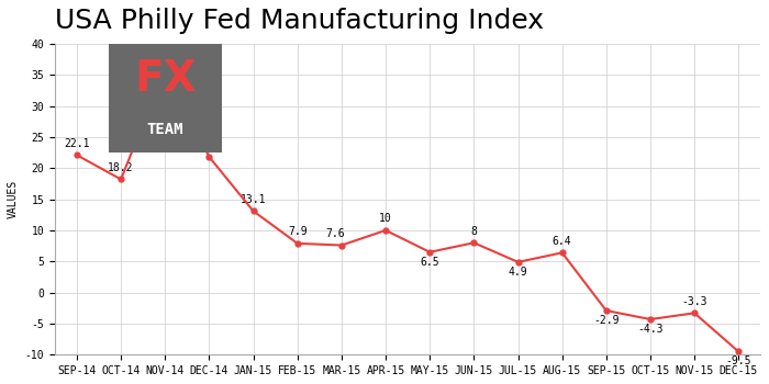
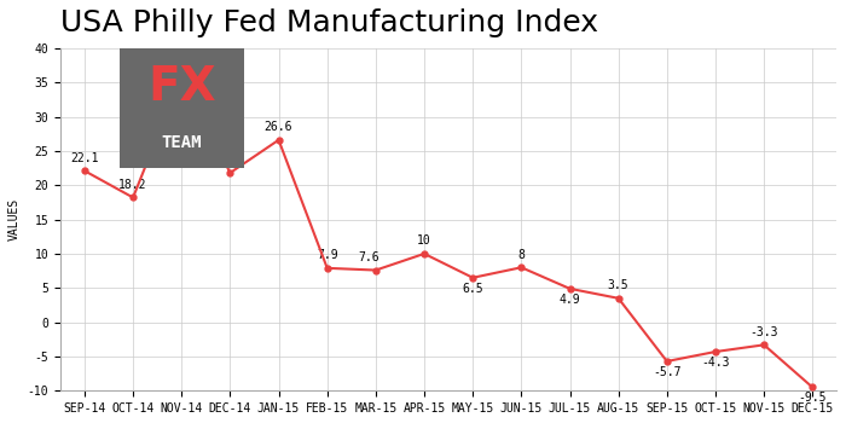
JAN-15: 13.1 -> 26.6
AUG-15: 6.4 -> 3.5
SEP-15: -2.9 -> -5.7
